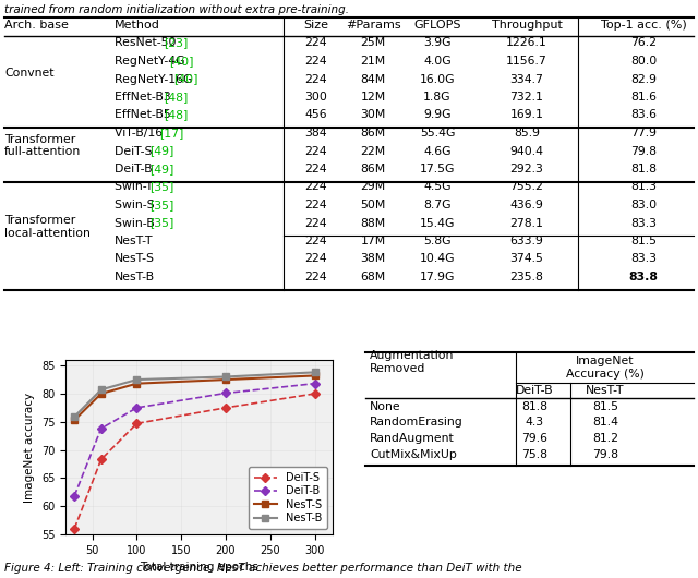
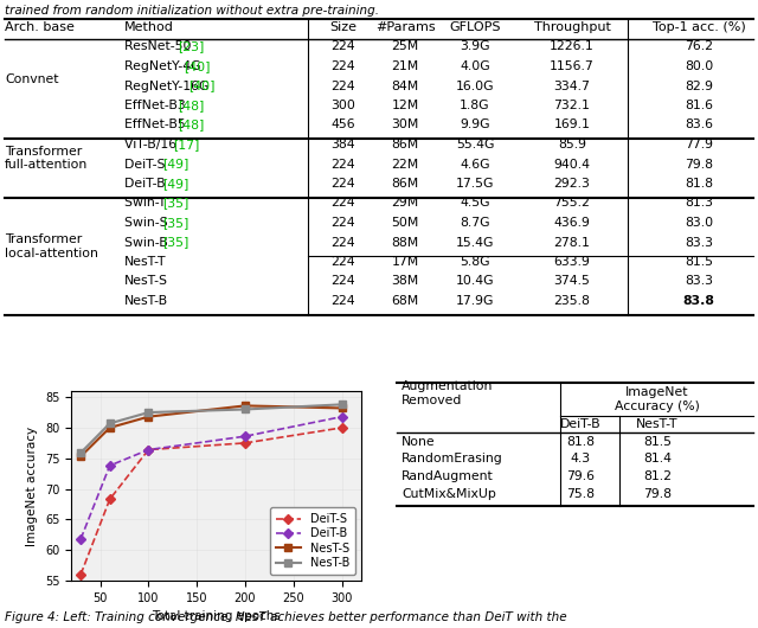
DeiT-S/100: 74.7 -> 76.4
DeiT-B/100: 77.5 -> 76.4
DeiT-B/200: 80.1 -> 78.6
NesT-S/200: 82.5 -> 83.6
